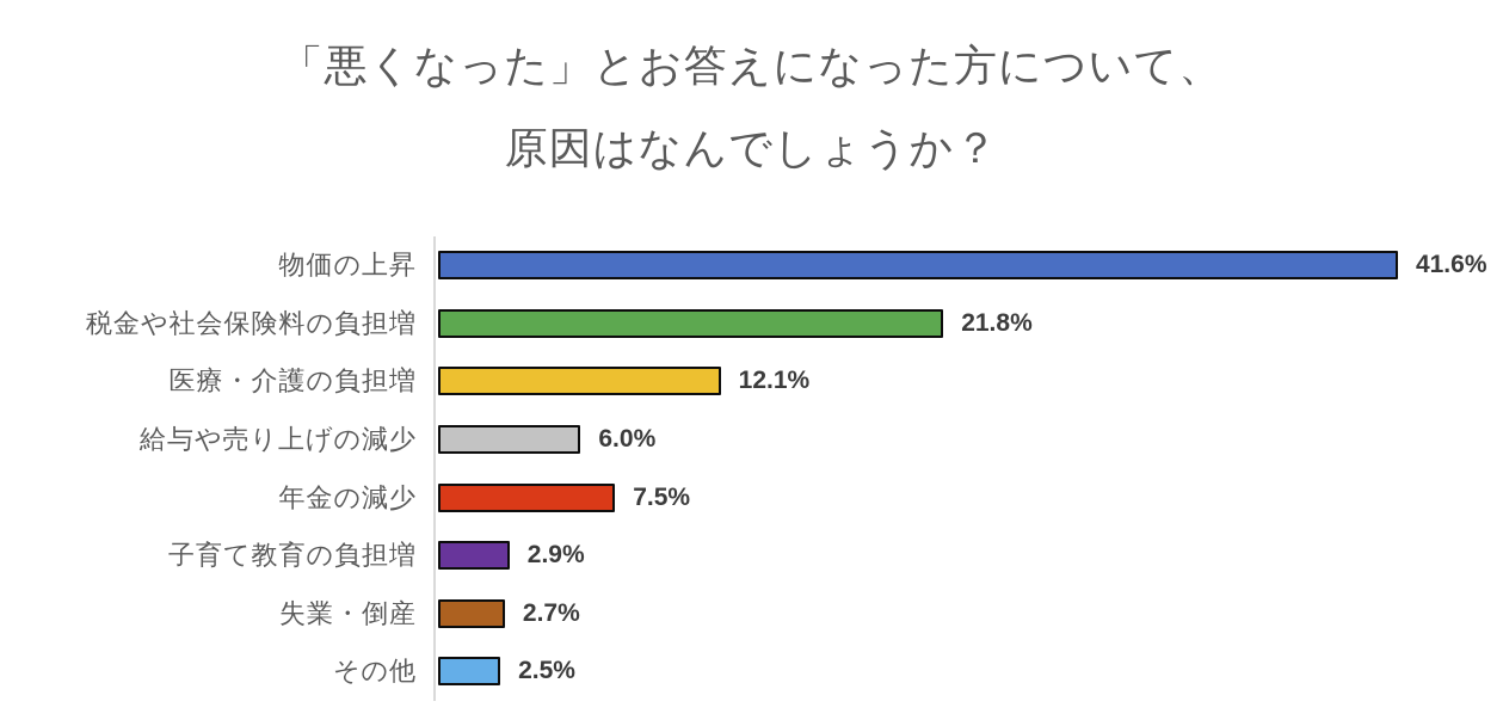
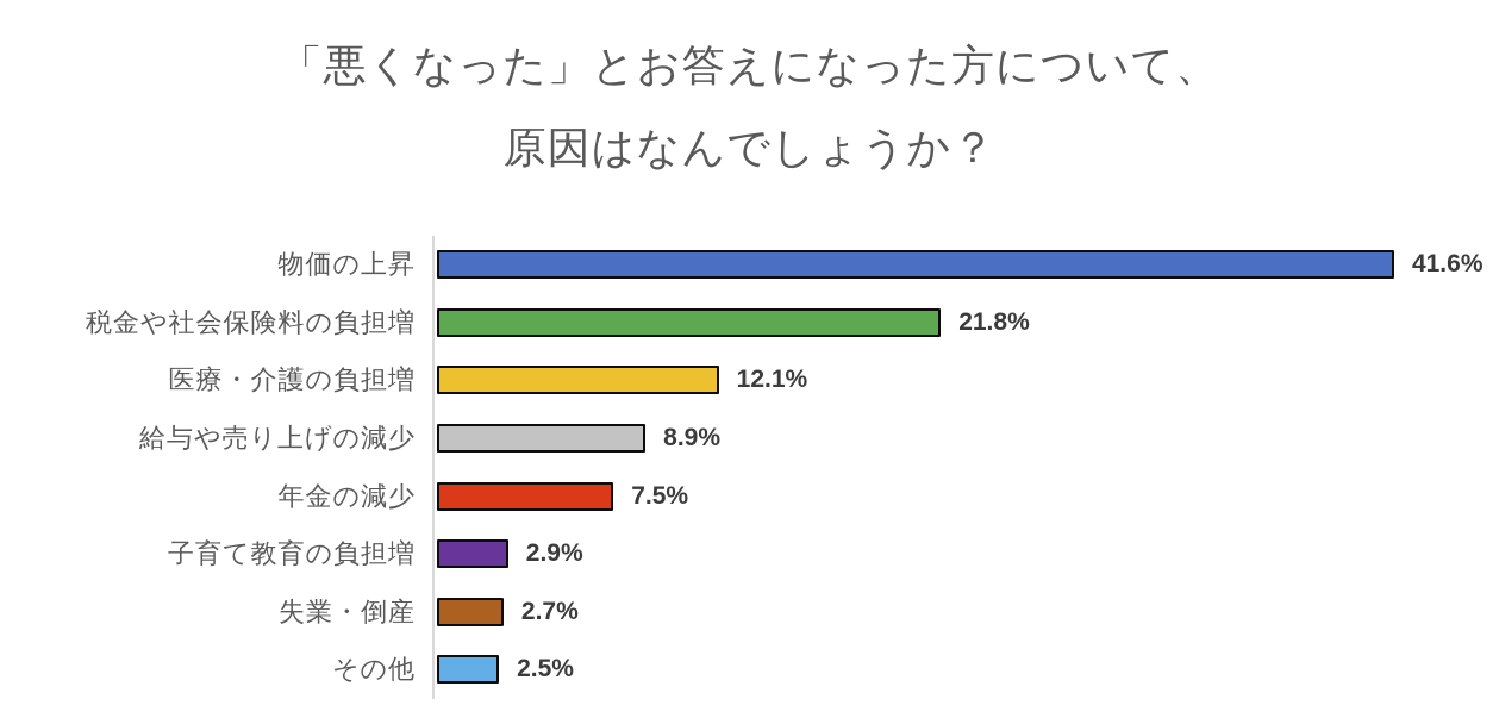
給与や売り上げの減少: 6.0% -> 8.9%
